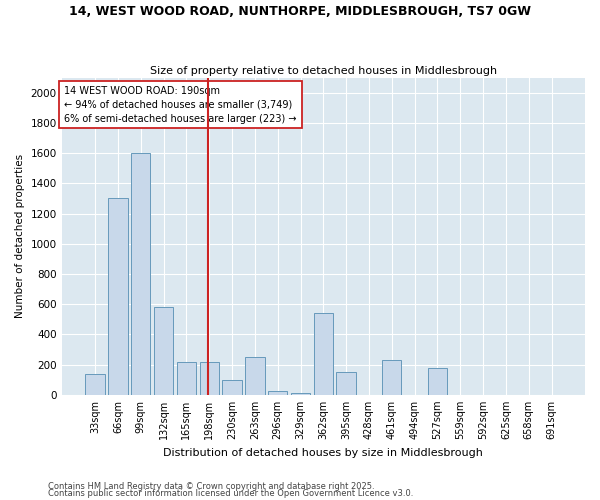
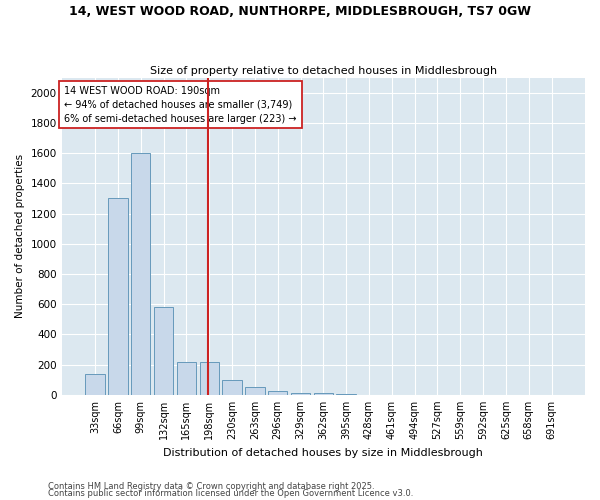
263sqm: 250 -> 50
362sqm: 540 -> 10
395sqm: 150 -> 0
461sqm: 230 -> 0
527sqm: 180 -> 0
